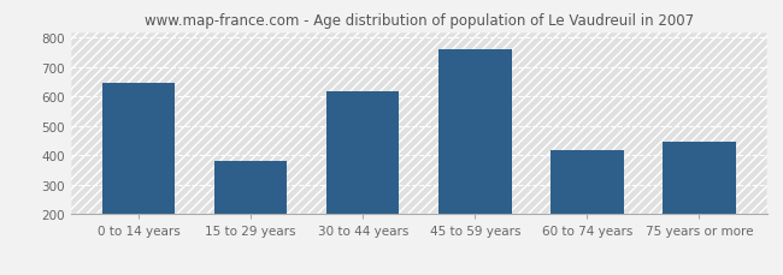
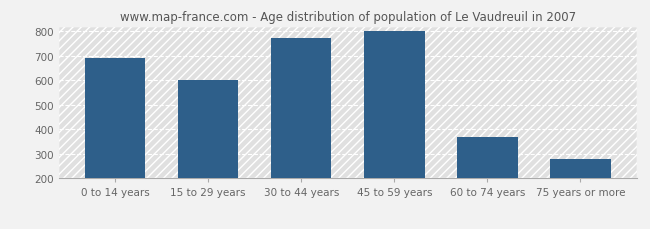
0 to 14 years: 645 -> 690
15 to 29 years: 380 -> 600
30 to 44 years: 620 -> 775
45 to 59 years: 760 -> 800
60 to 74 years: 420 -> 370
75 years or more: 445 -> 278
